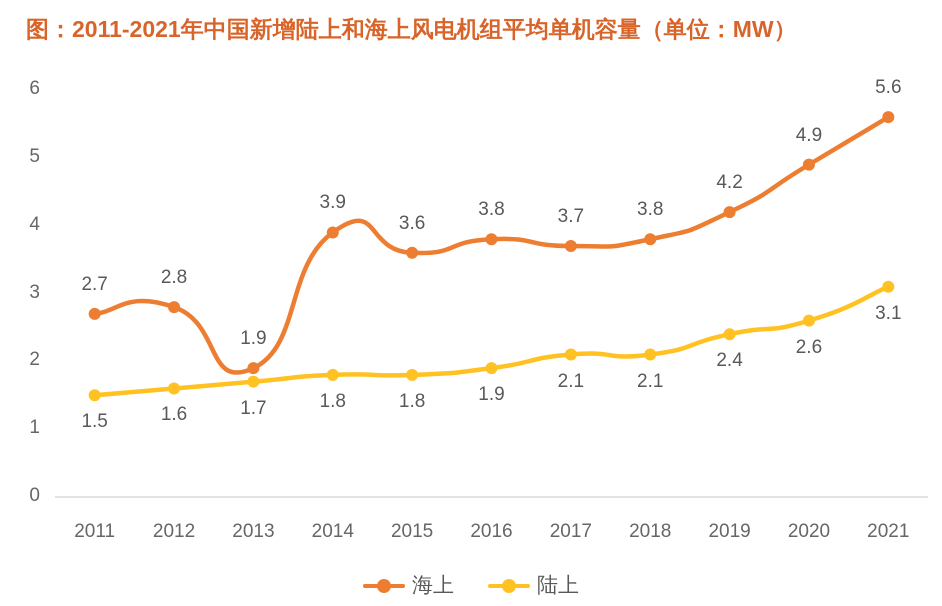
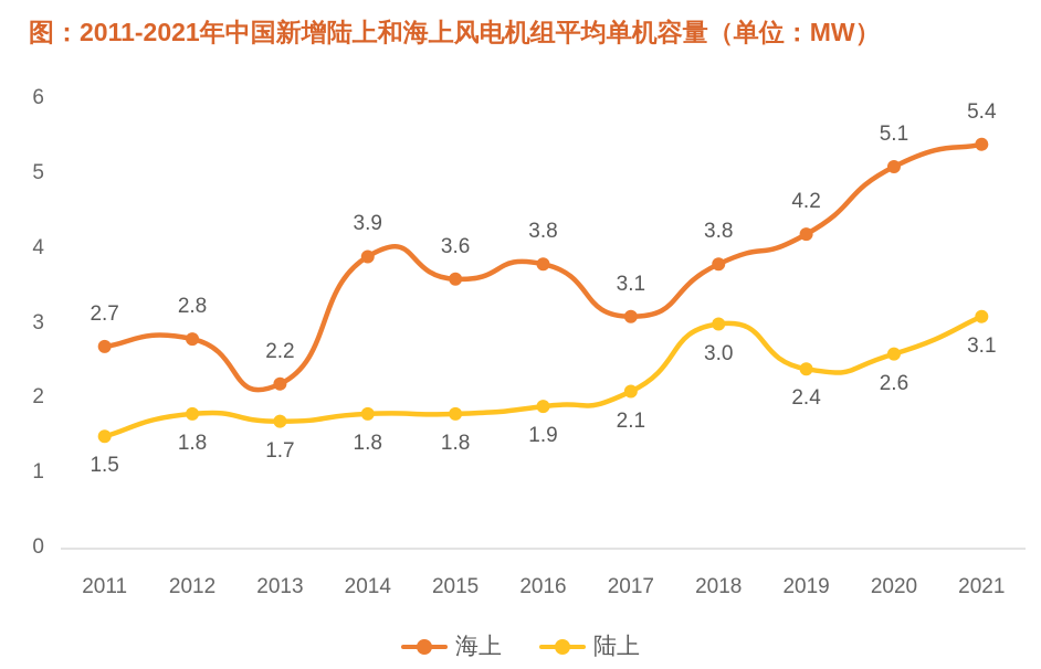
陆上/2012: 1.6 -> 1.8
海上/2013: 1.9 -> 2.2
海上/2017: 3.7 -> 3.1
陆上/2018: 2.1 -> 3.0
海上/2020: 4.9 -> 5.1
海上/2021: 5.6 -> 5.4
